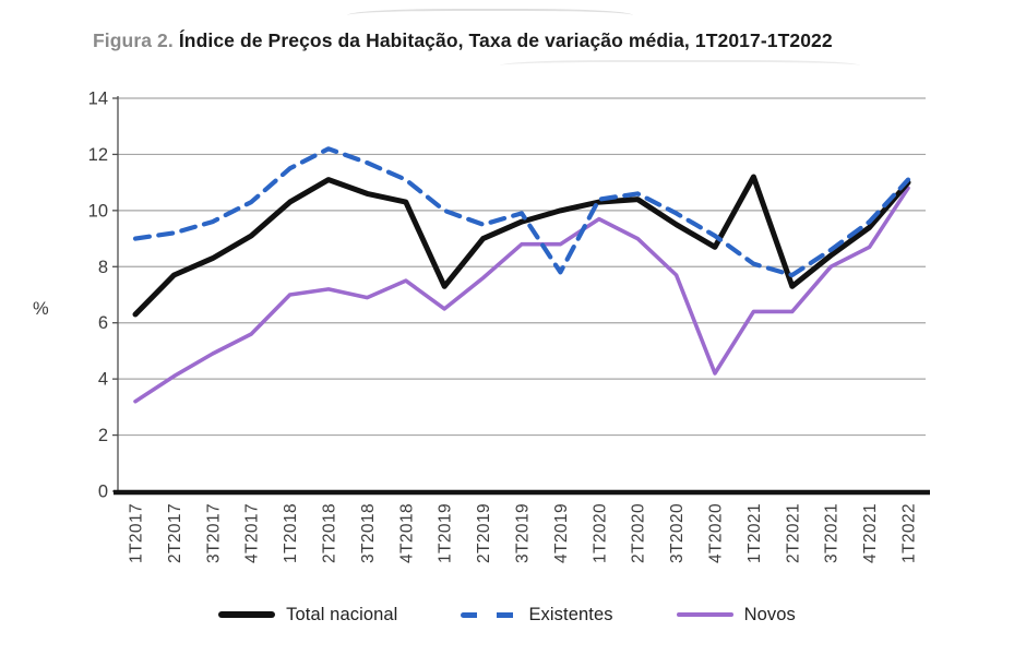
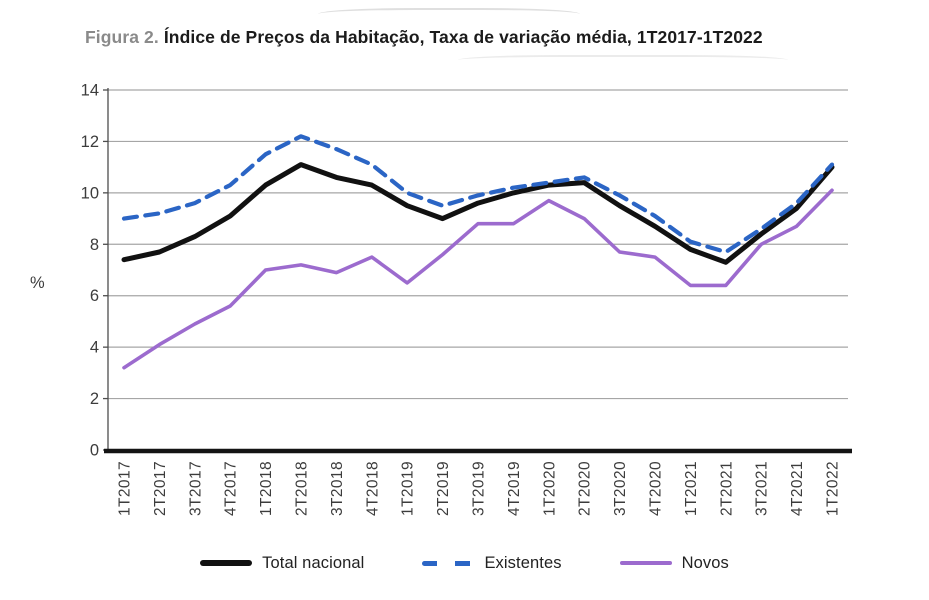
Total nacional/1T2017: 6.3 -> 7.4
Total nacional/1T2019: 7.3 -> 9.5
Existentes/4T2019: 7.8 -> 10.2
Novos/4T2020: 4.2 -> 7.5
Total nacional/1T2021: 11.2 -> 7.8
Novos/1T2022: 10.8 -> 10.1
